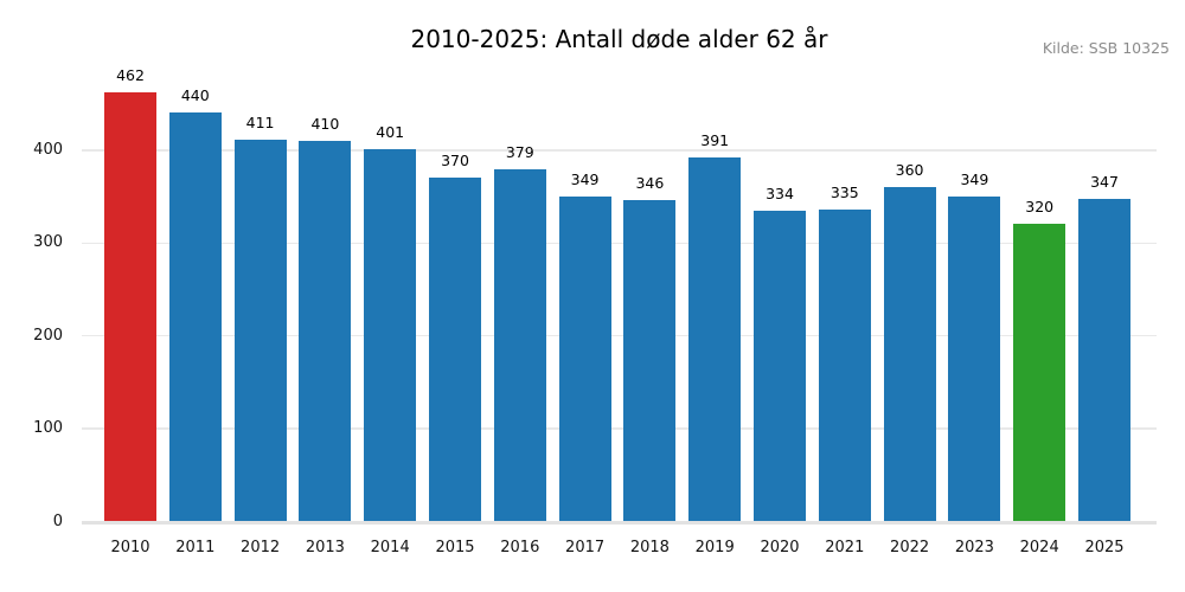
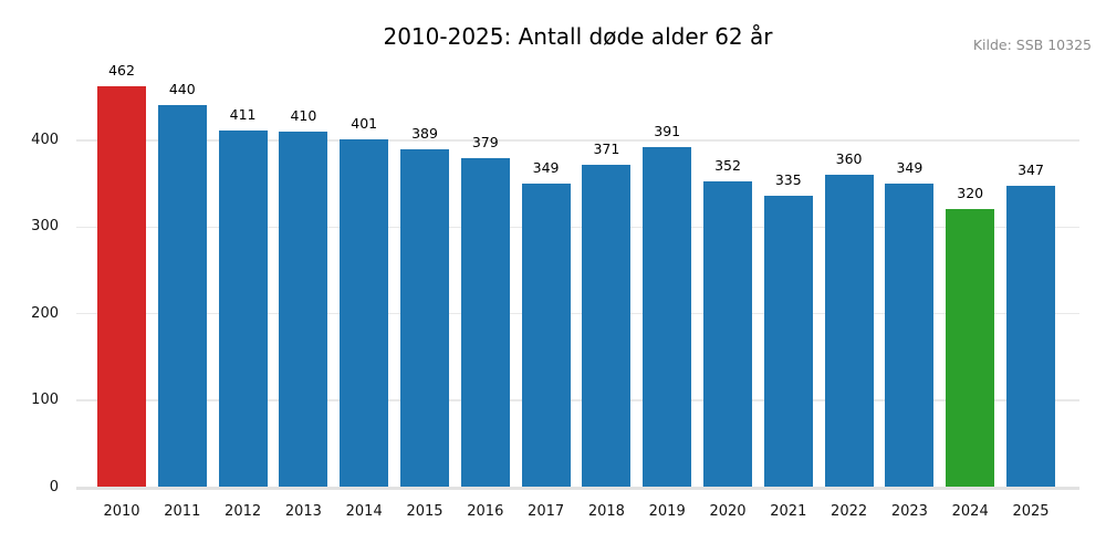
2015: 370 -> 389
2018: 346 -> 371
2020: 334 -> 352
